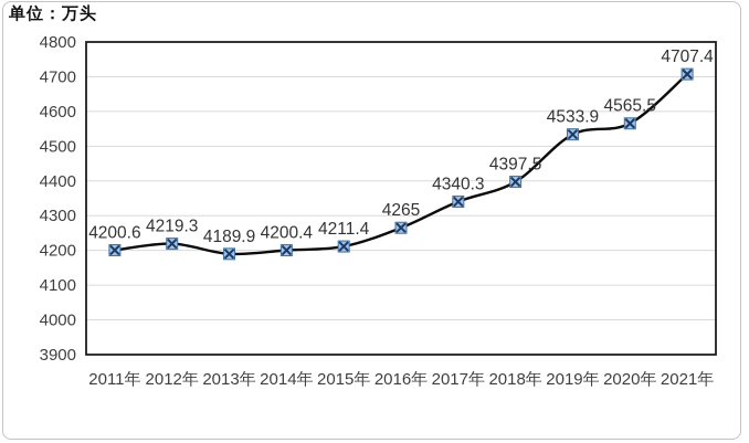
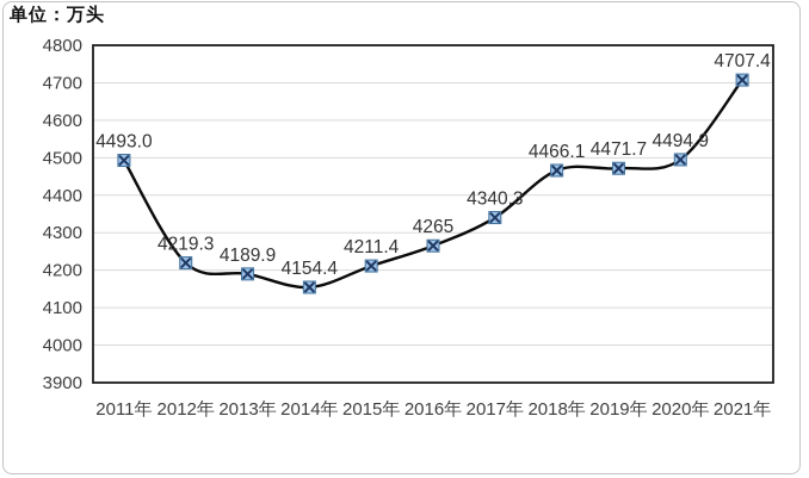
2011年: 4200.6 -> 4493.0
2014年: 4200.4 -> 4154.4
2018年: 4397.5 -> 4466.1
2019年: 4533.9 -> 4471.7
2020年: 4565.5 -> 4494.9
